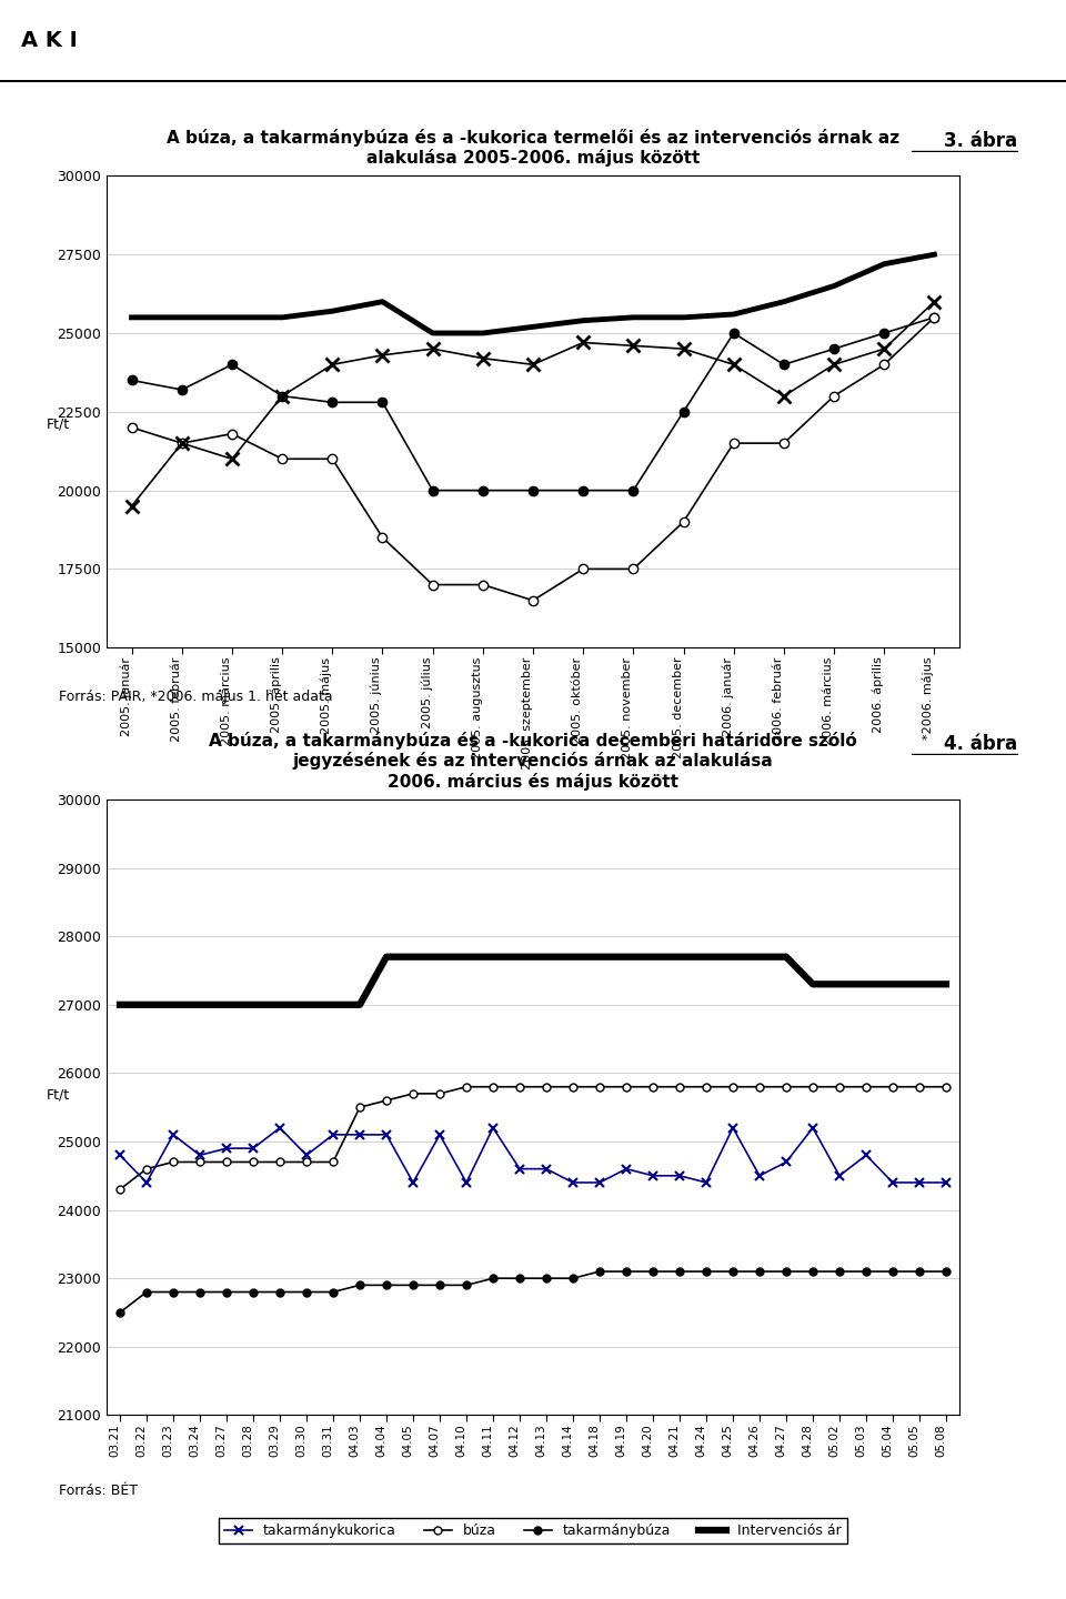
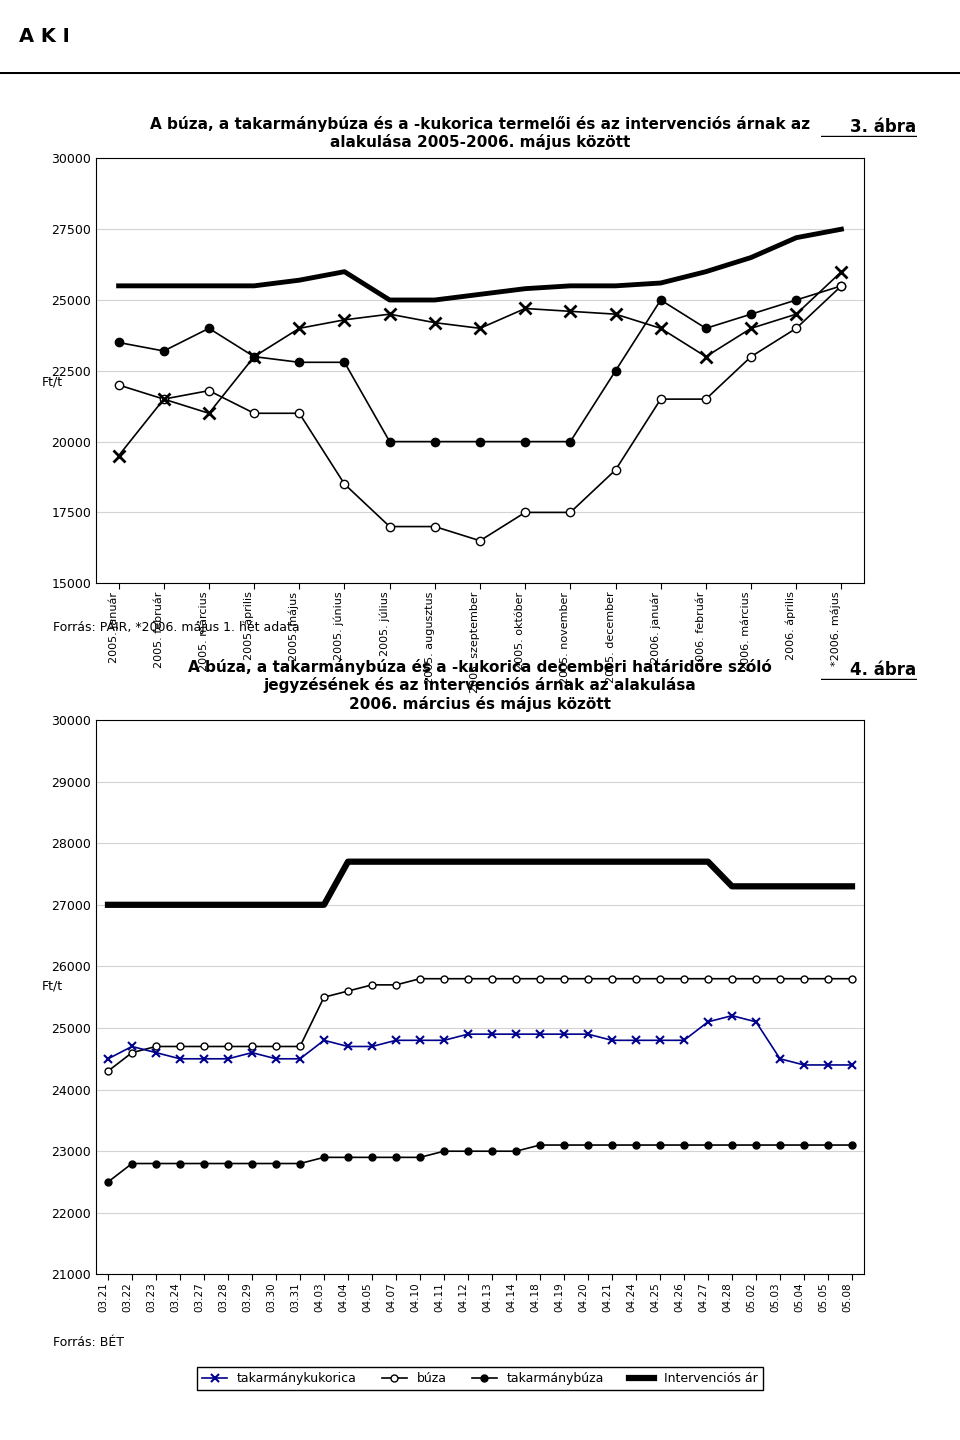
takarmánykukorica/03.21: 24800 -> 24500
takarmánykukorica/03.22: 24400 -> 24700
takarmánykukorica/03.23: 25100 -> 24600
takarmánykukorica/03.24: 24800 -> 24500
takarmánykukorica/03.27: 24900 -> 24500
takarmánykukorica/03.28: 24900 -> 24500
takarmánykukorica/03.29: 25200 -> 24600
takarmánykukorica/03.30: 24800 -> 24500
takarmánykukorica/03.31: 25100 -> 24500
takarmánykukorica/04.03: 25100 -> 24800
takarmánykukorica/04.04: 25100 -> 24700
takarmánykukorica/04.05: 24400 -> 24700
takarmánykukorica/04.07: 25100 -> 24800
takarmánykukorica/04.10: 24400 -> 24800
takarmánykukorica/04.11: 25200 -> 24800
takarmánykukorica/04.12: 24600 -> 24900
takarmánykukorica/04.13: 24600 -> 24900
takarmánykukorica/04.14: 24400 -> 24900
takarmánykukorica/04.18: 24400 -> 24900
takarmánykukorica/04.19: 24600 -> 24900
takarmánykukorica/04.20: 24500 -> 24900
takarmánykukorica/04.21: 24500 -> 24800
takarmánykukorica/04.24: 24400 -> 24800
takarmánykukorica/04.25: 25200 -> 24800
takarmánykukorica/04.26: 24500 -> 24800
takarmánykukorica/04.27: 24700 -> 25100
takarmánykukorica/05.02: 24500 -> 25100
takarmánykukorica/05.03: 24800 -> 24500
